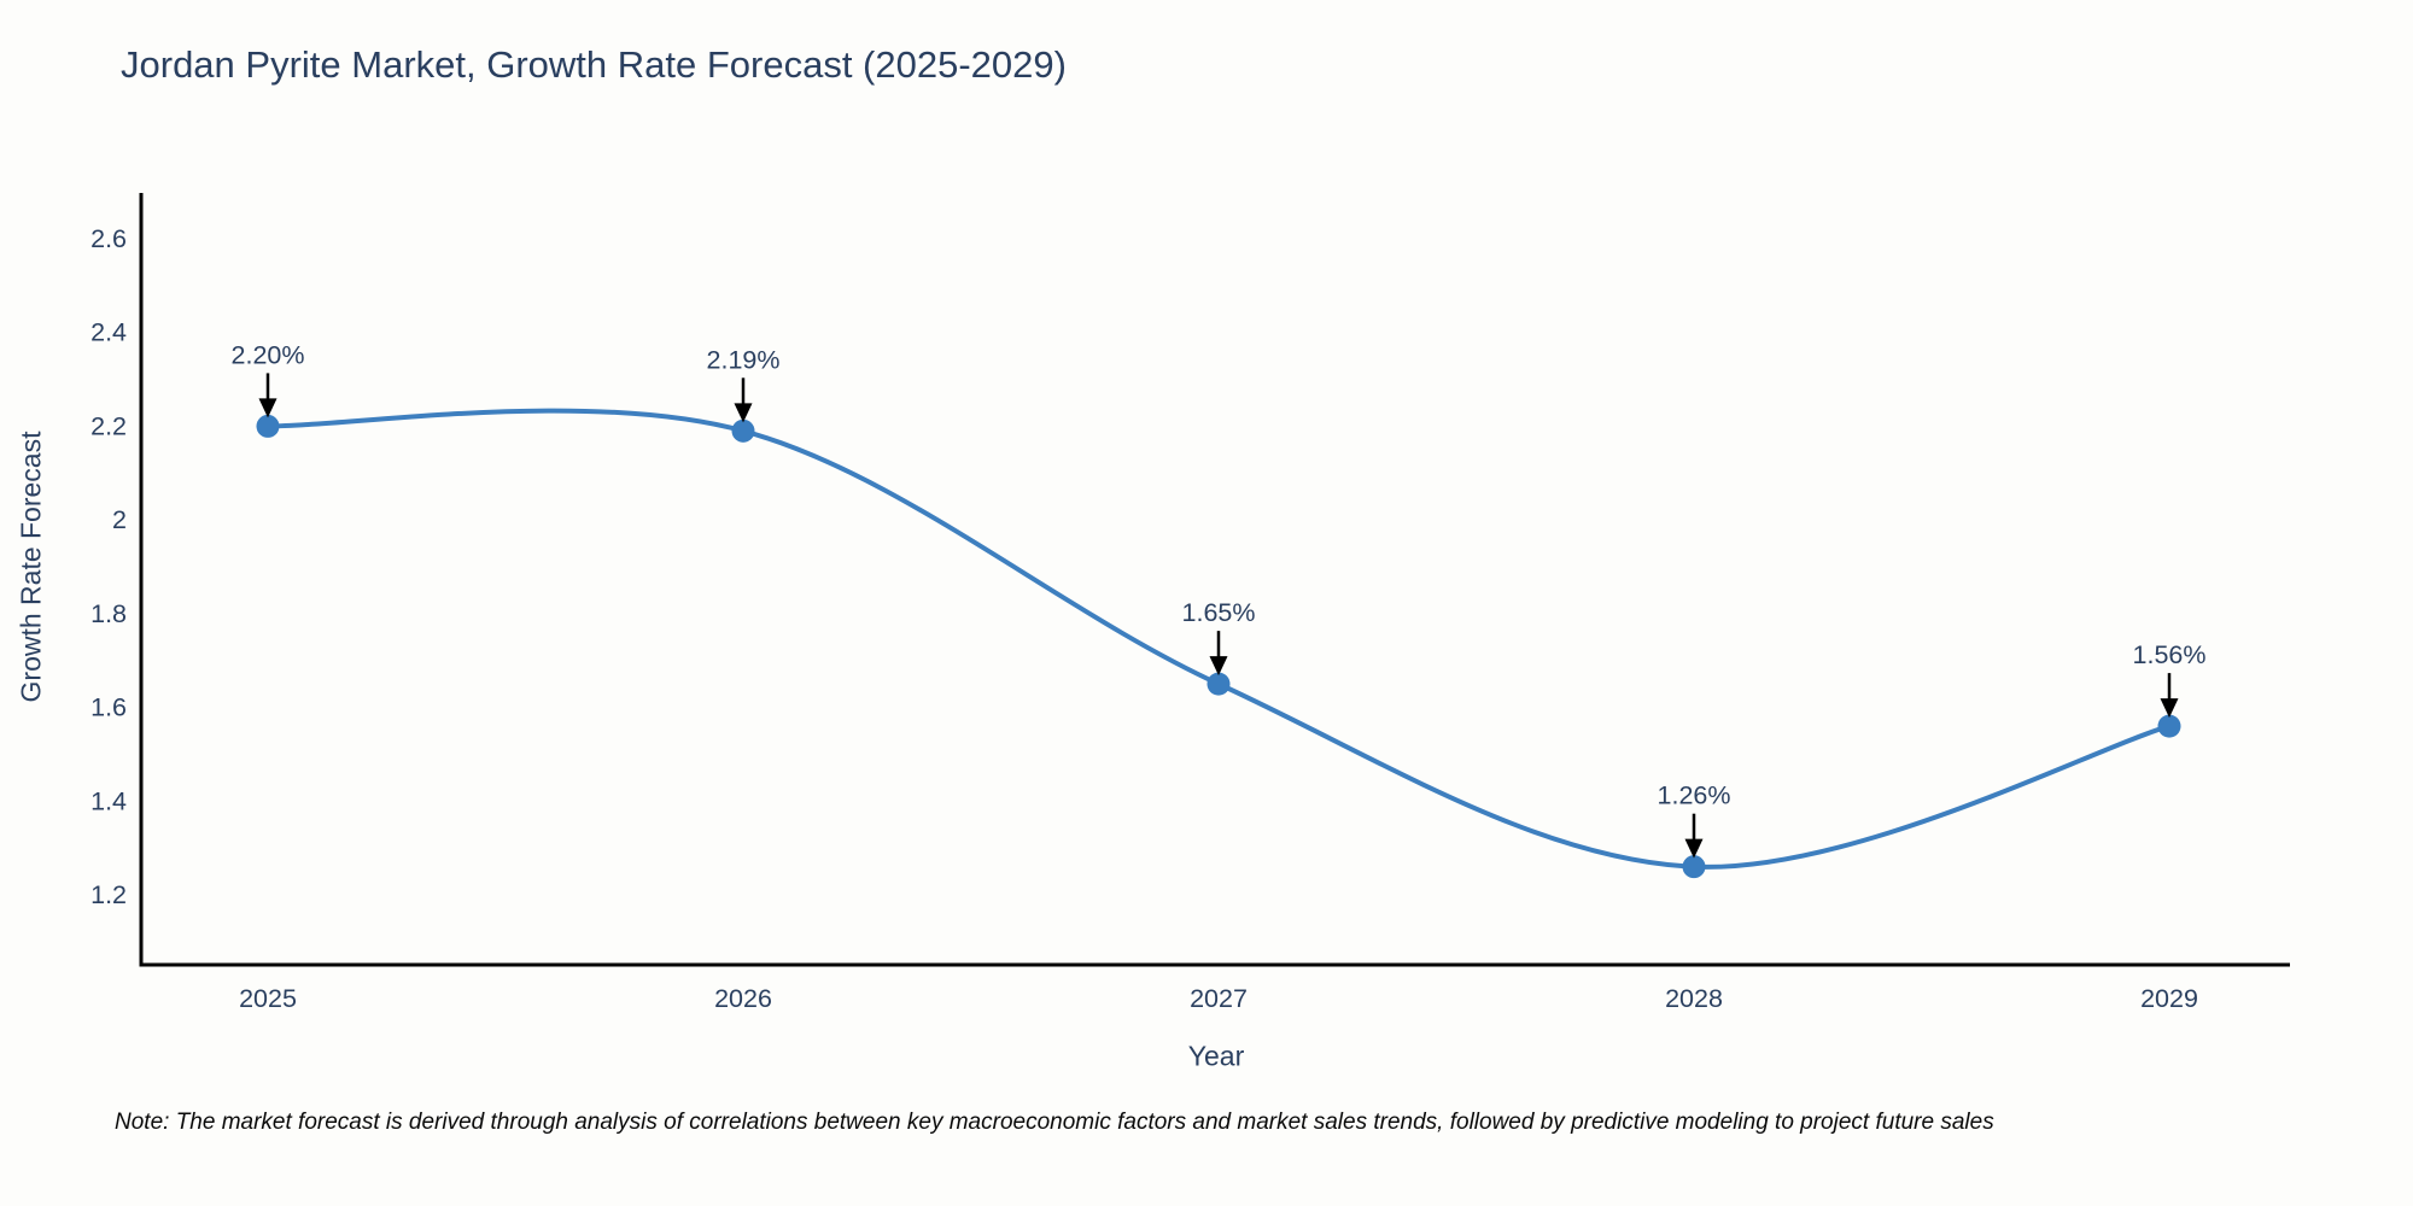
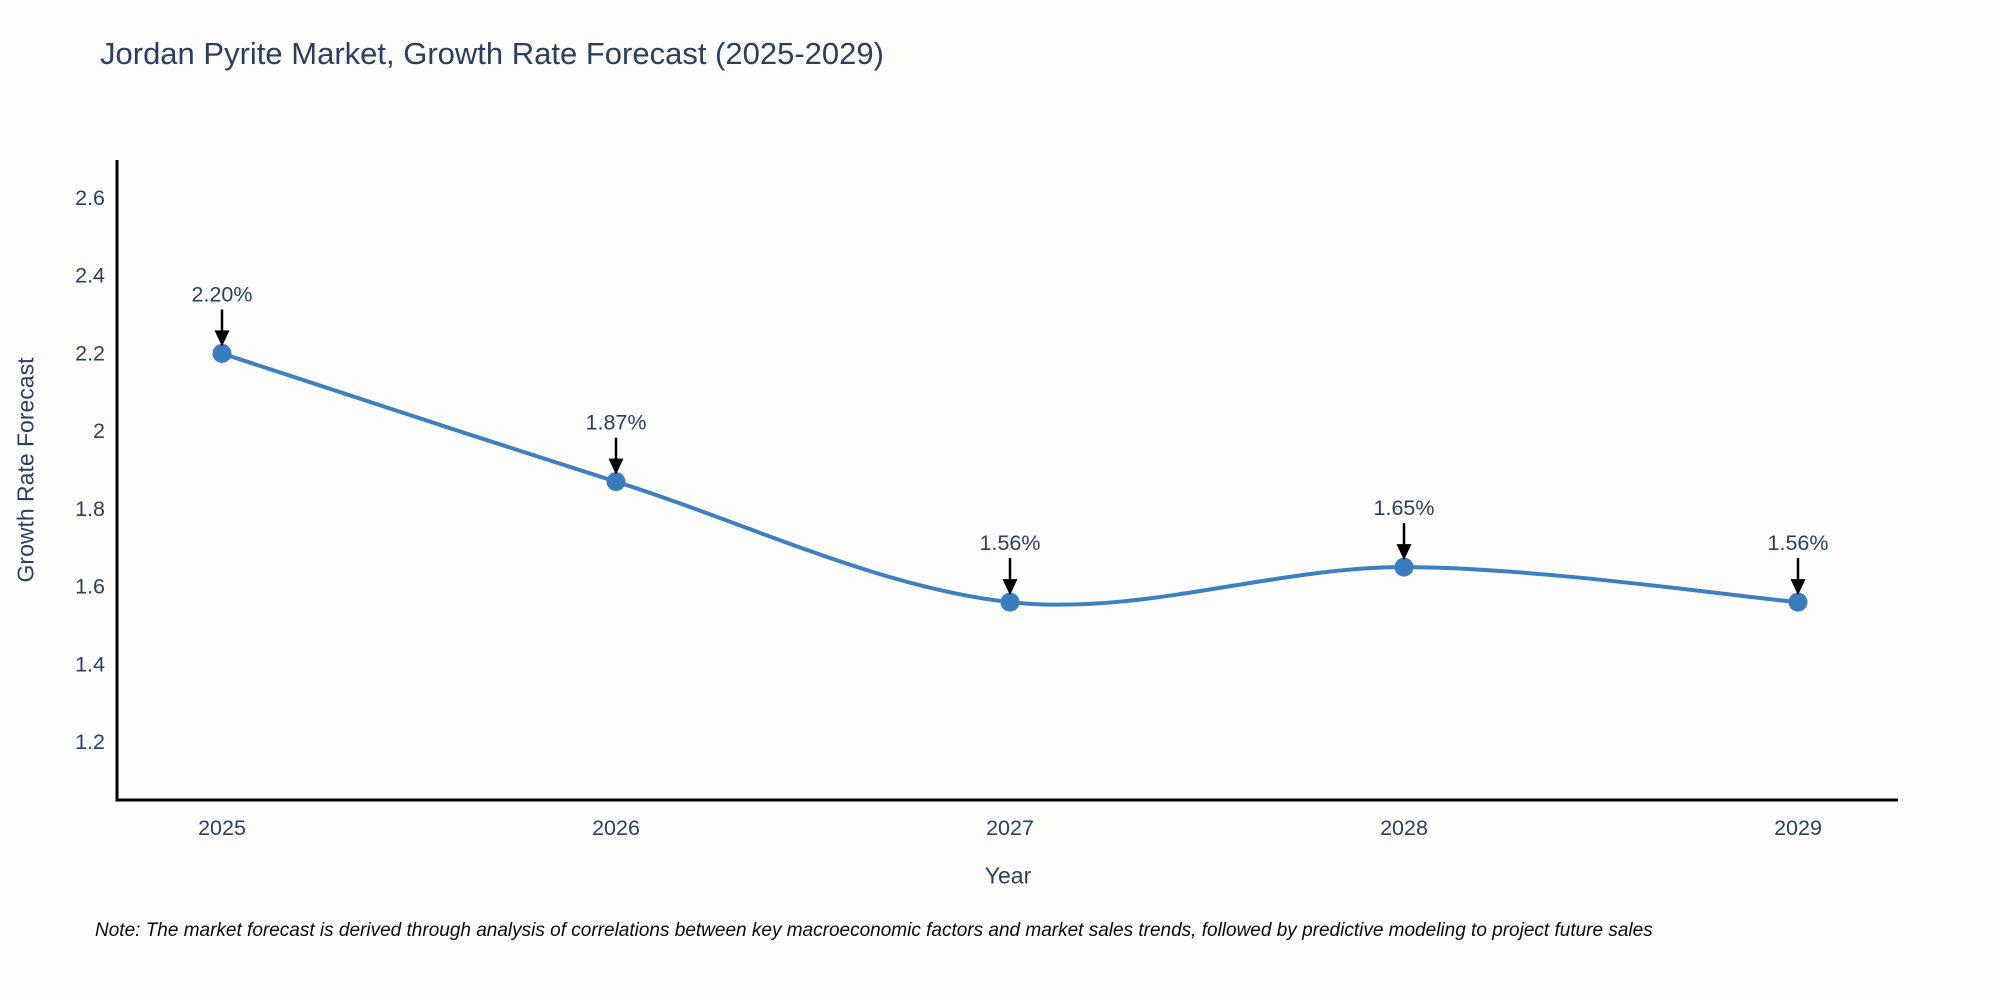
2026: 2.19% -> 1.87%
2027: 1.65% -> 1.56%
2028: 1.26% -> 1.65%
